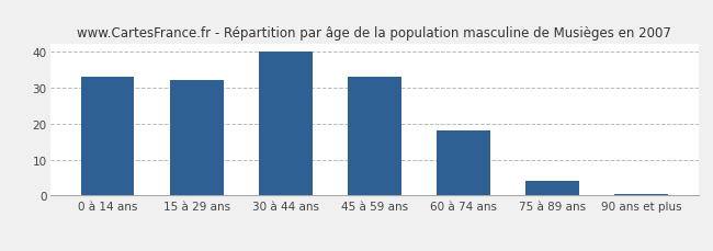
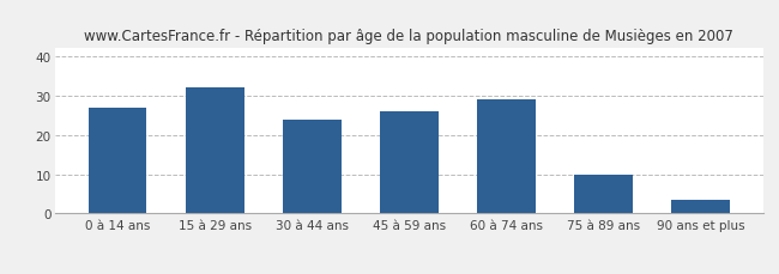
0 à 14 ans: 33.0 -> 27.0
30 à 44 ans: 40.0 -> 24.0
45 à 59 ans: 33.0 -> 26.0
60 à 74 ans: 18.0 -> 29.0
75 à 89 ans: 4.0 -> 10.0
90 ans et plus: 0.5 -> 3.5
